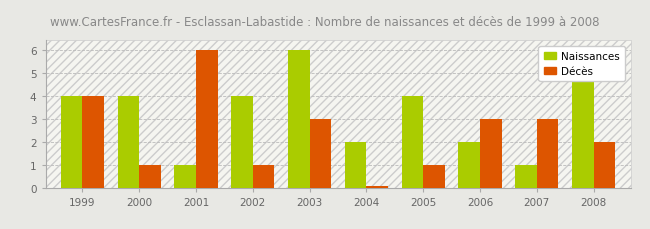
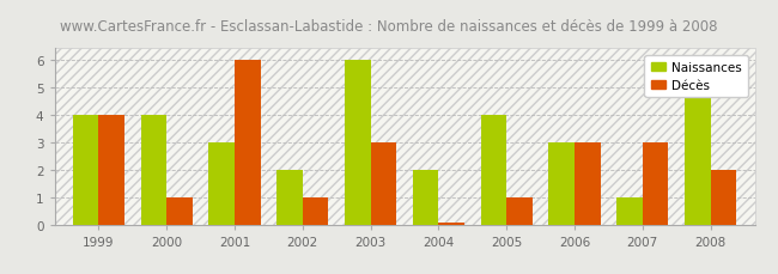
Naissances/2001: 1 -> 3
Naissances/2002: 4 -> 2
Naissances/2006: 2 -> 3
